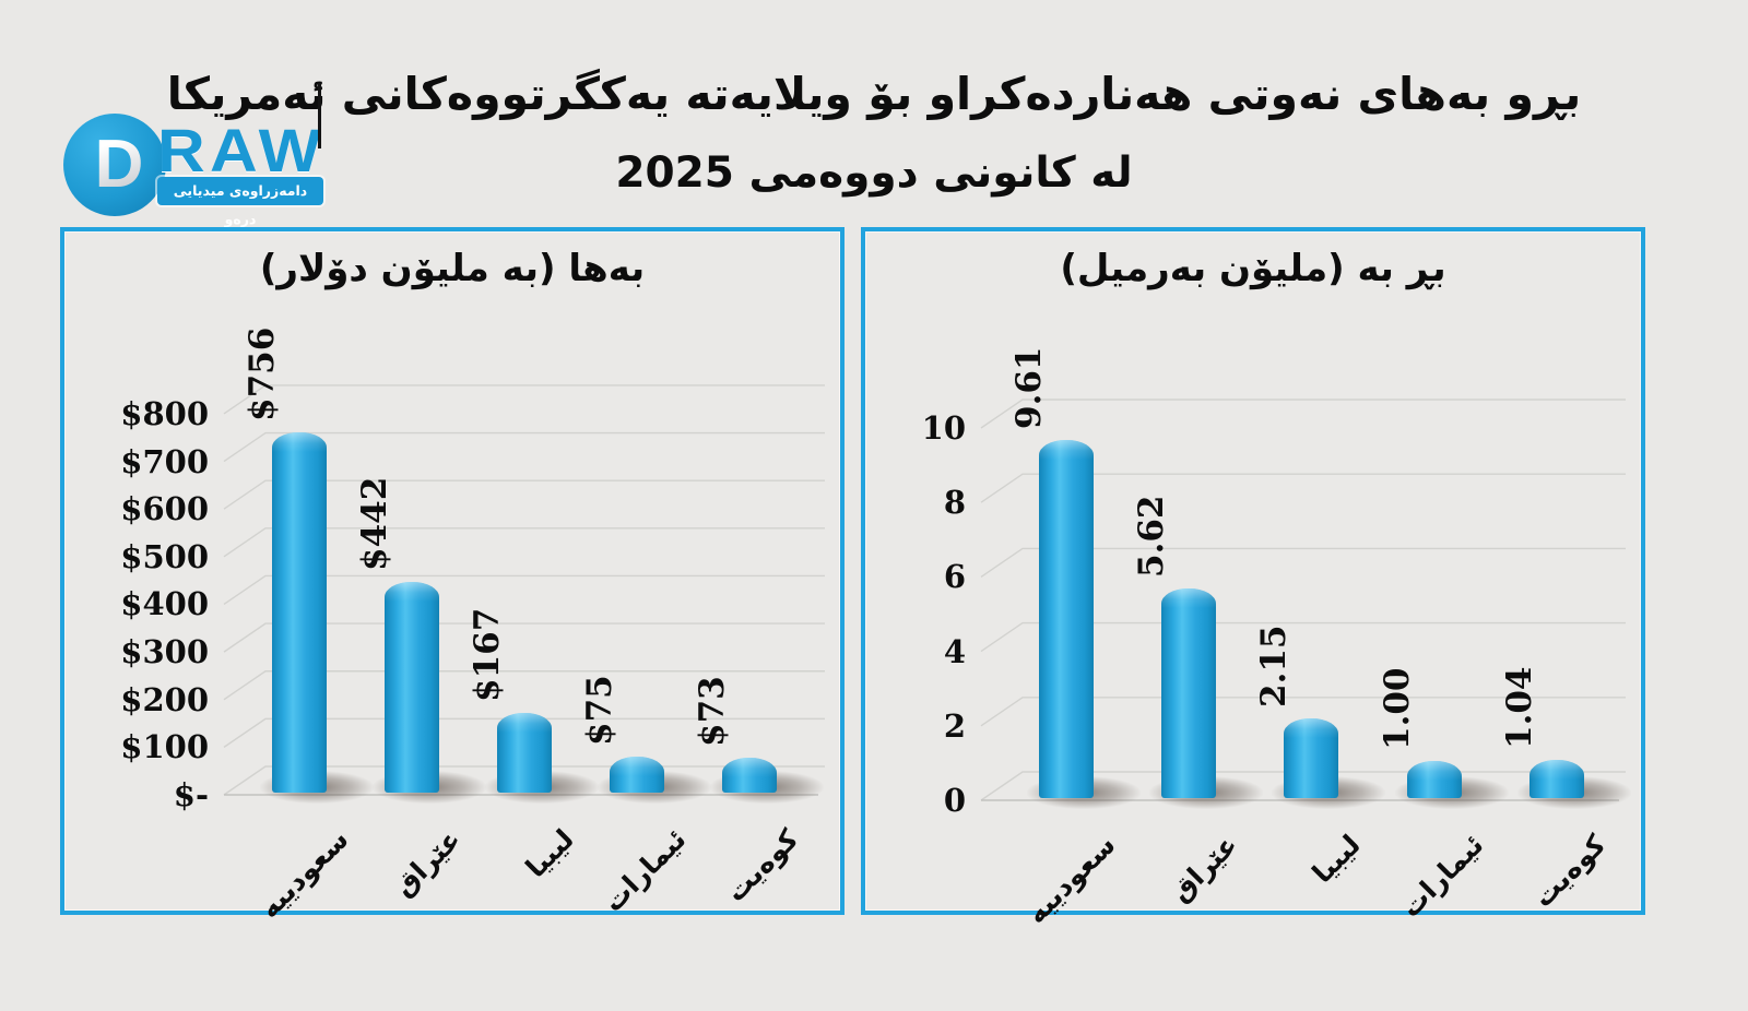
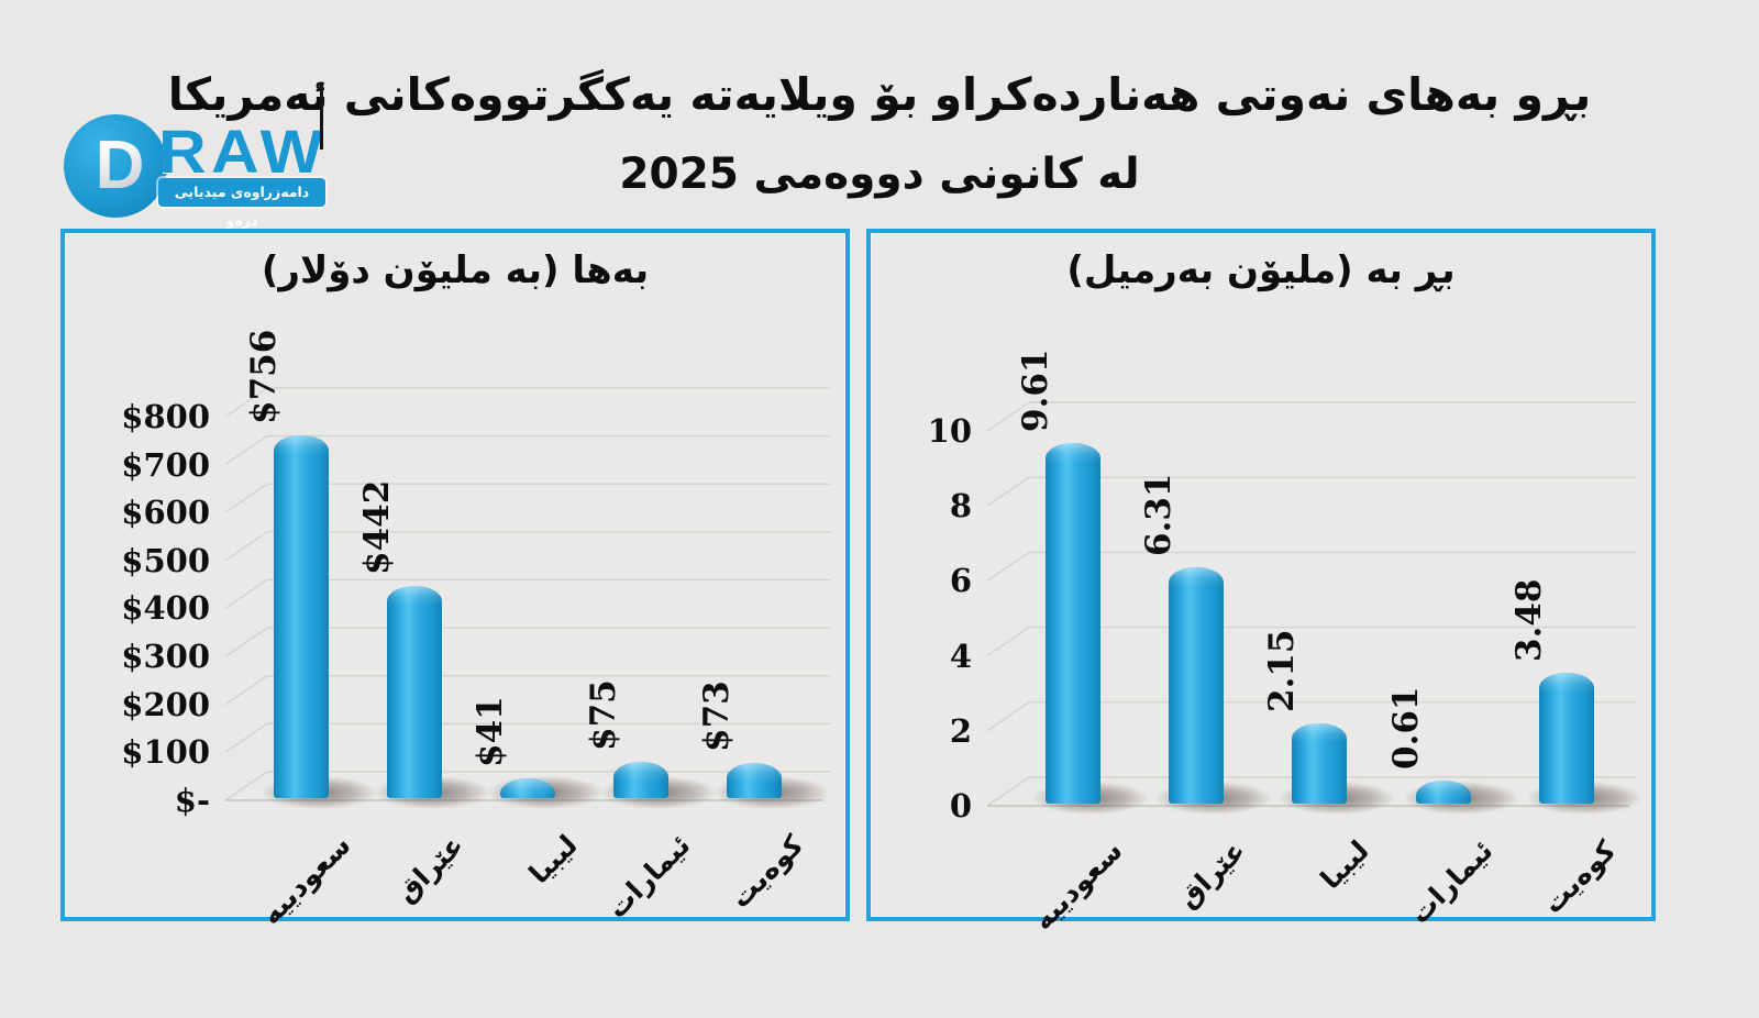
بەها (بە ملیۆن دۆلار)/لیبیا: $167 -> $41
بڕ بە (ملیۆن بەرمیل)/عێراق: 5.62 -> 6.31
بڕ بە (ملیۆن بەرمیل)/ئیمارات: 1.00 -> 0.61
بڕ بە (ملیۆن بەرمیل)/کوەیت: 1.04 -> 3.48
